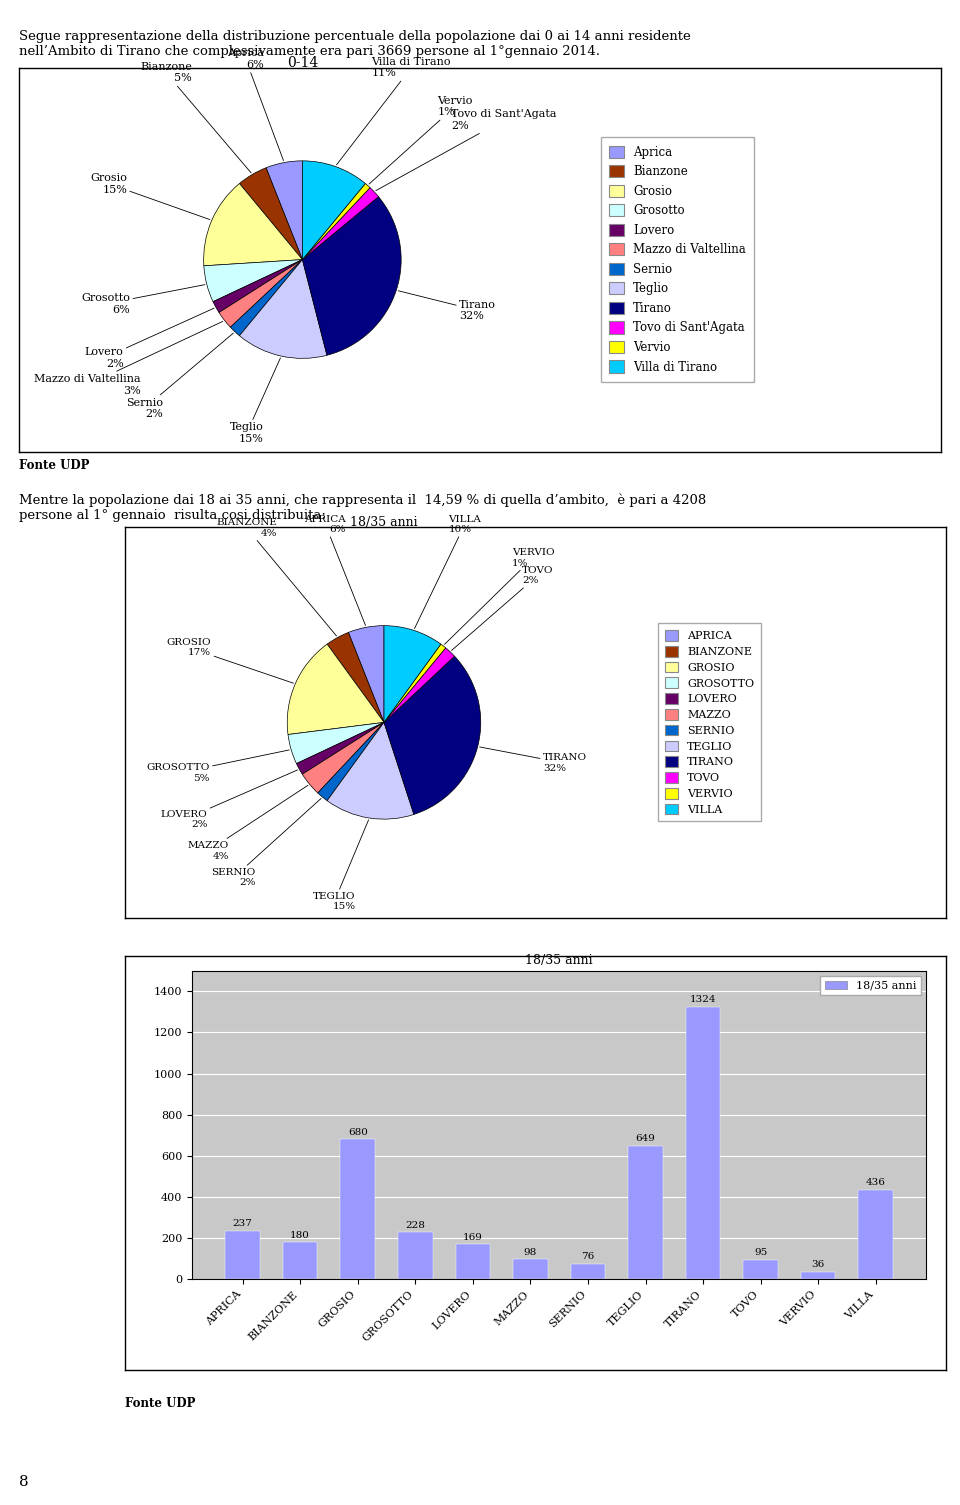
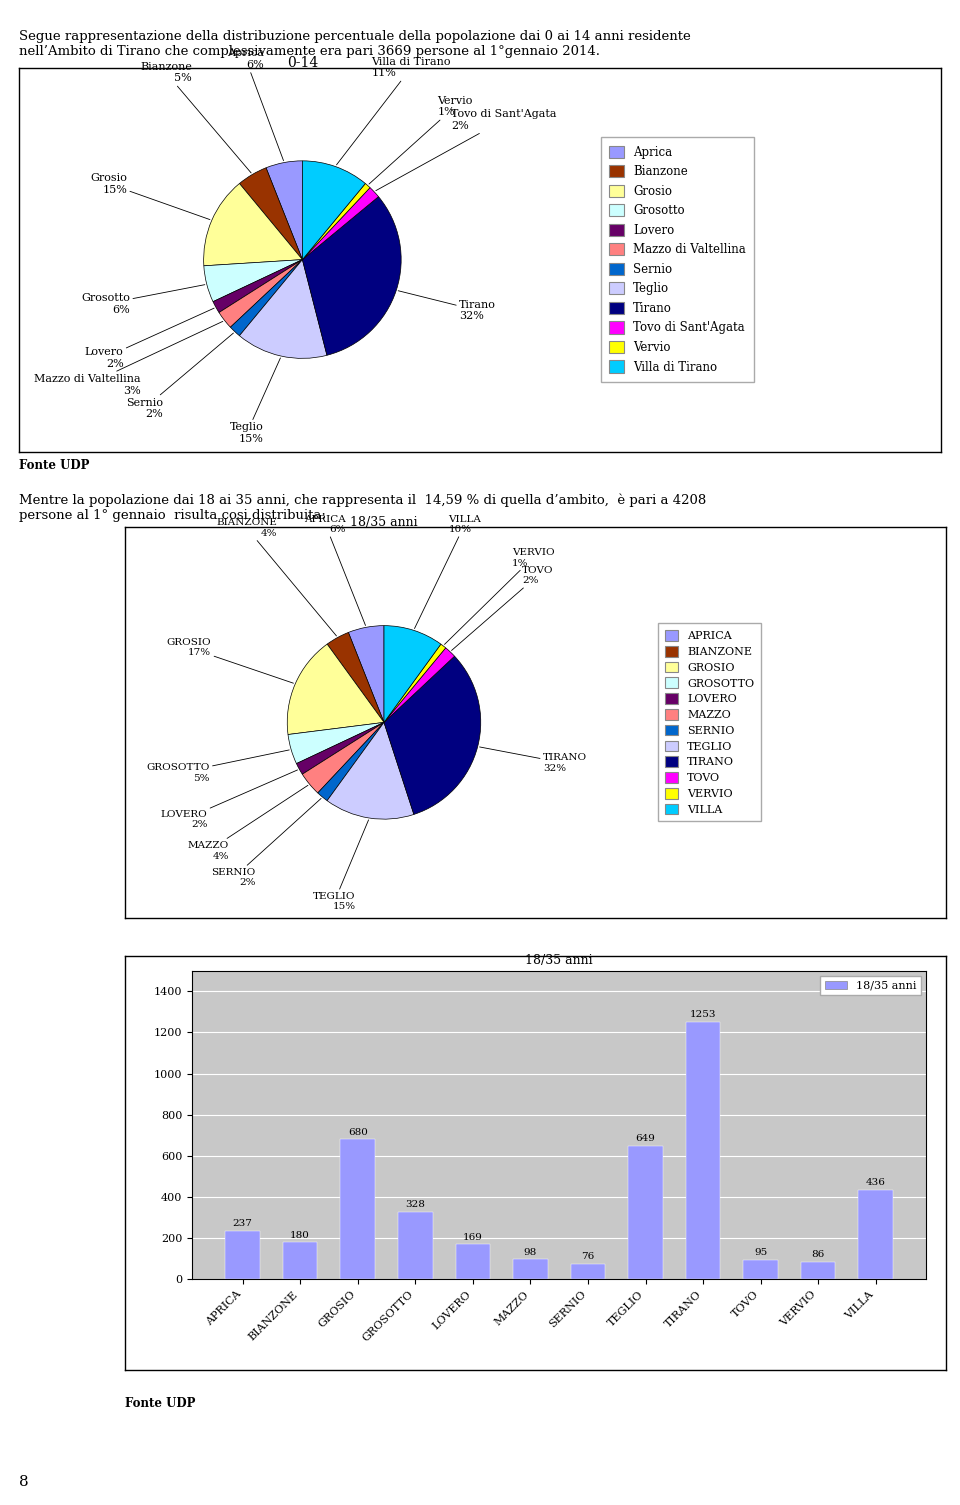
GROSOTTO: 228 -> 328
TIRANO: 1324 -> 1253
VERVIO: 36 -> 86
